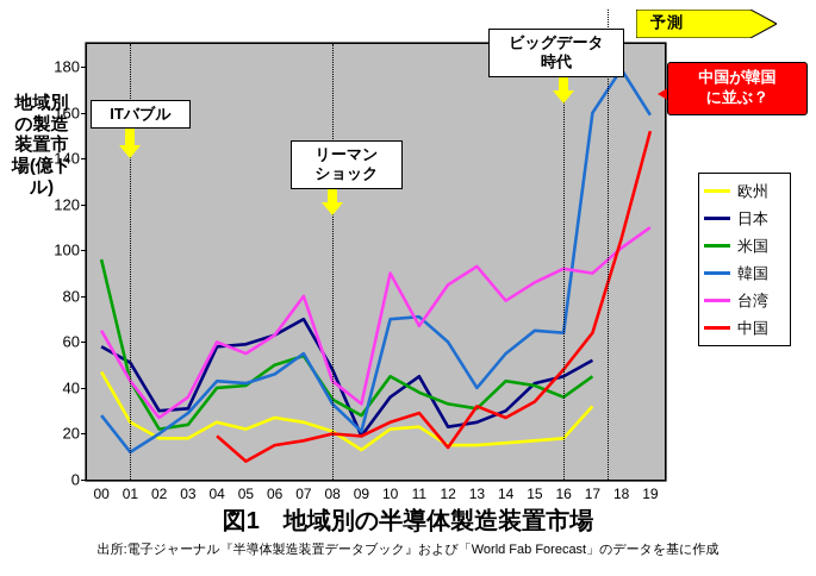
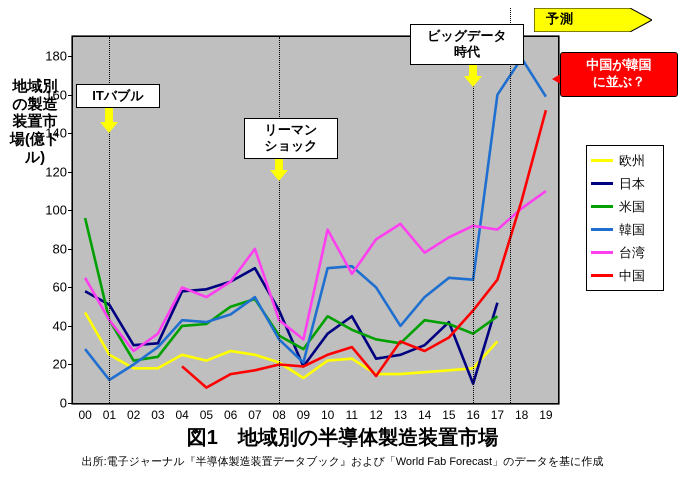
日本/16: 45 -> 10
